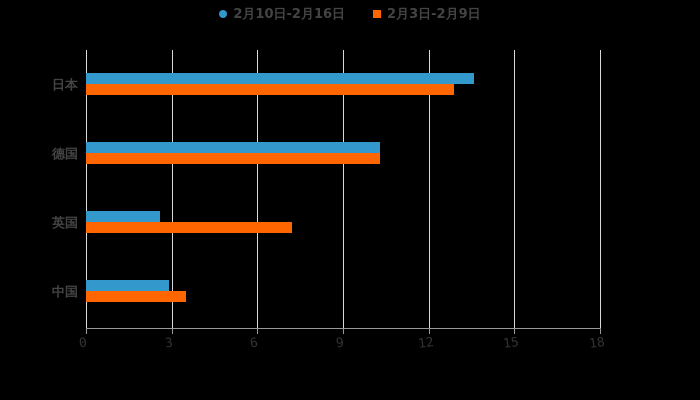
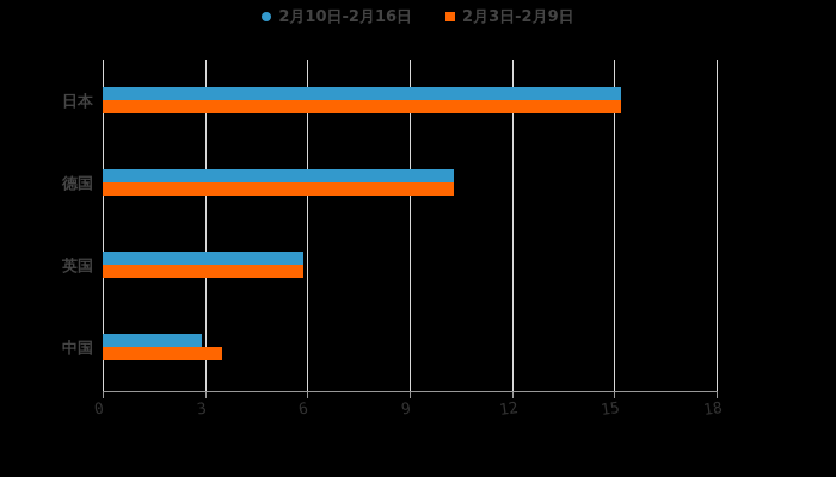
2月10日-2月16日/日本: 13.6 -> 15.2
2月3日-2月9日/日本: 12.9 -> 15.2
2月10日-2月16日/英国: 2.6 -> 5.9
2月3日-2月9日/英国: 7.2 -> 5.9
